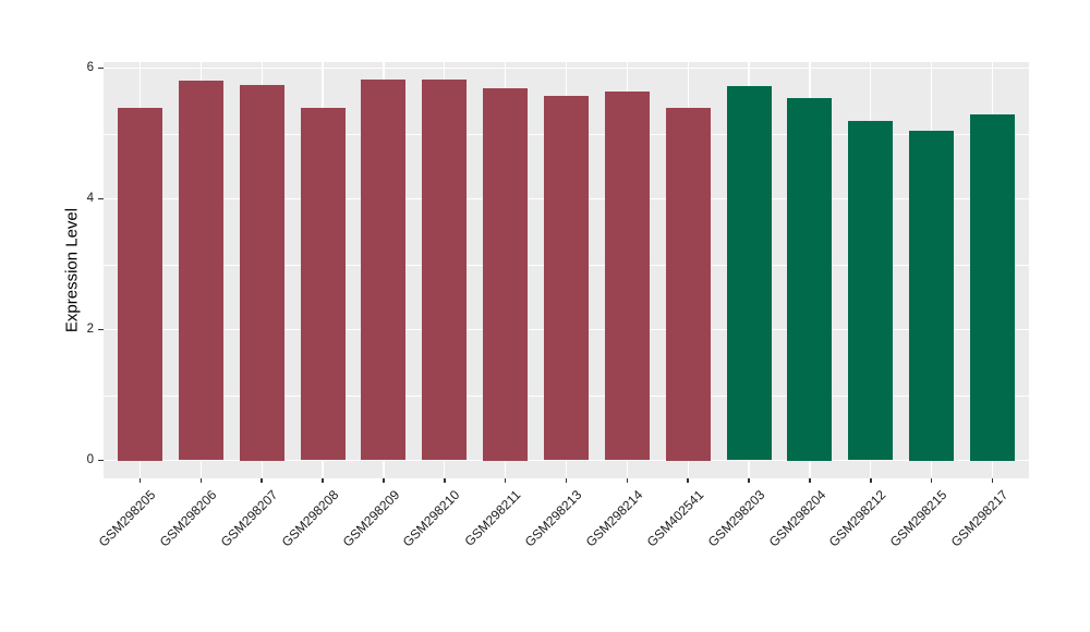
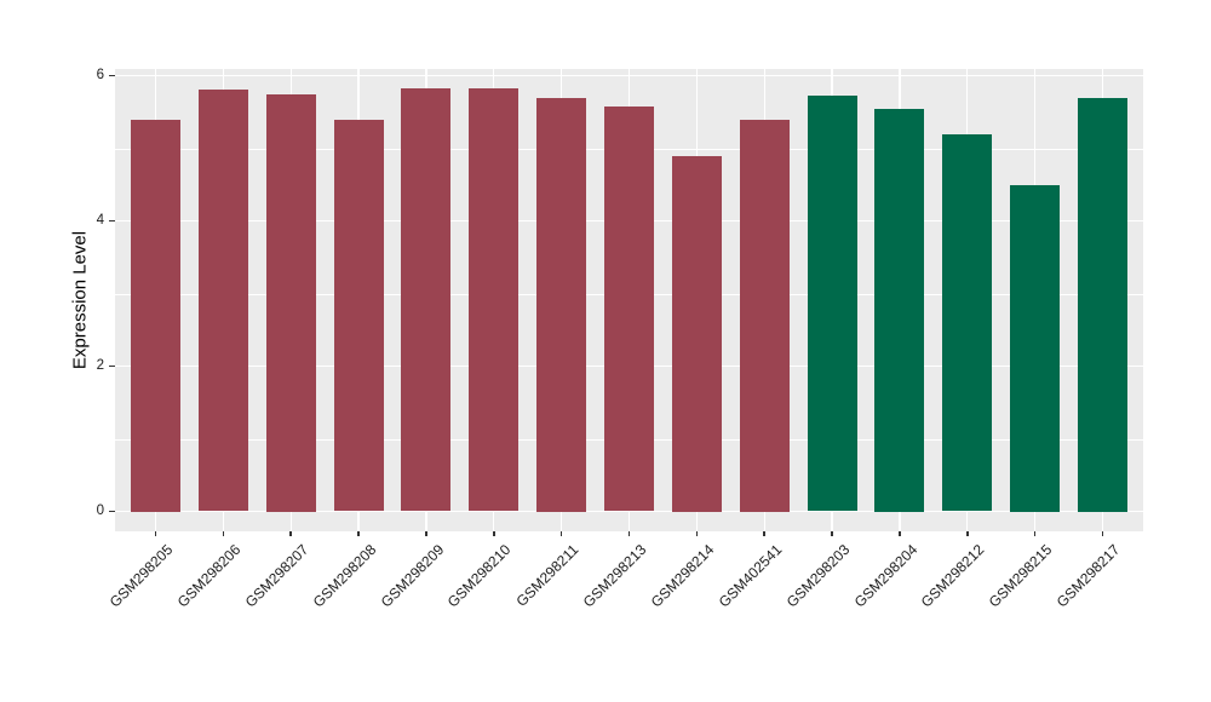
GSM298214: 5.6 -> 4.9
GSM298215: 5.0 -> 4.5
GSM298217: 5.3 -> 5.7
